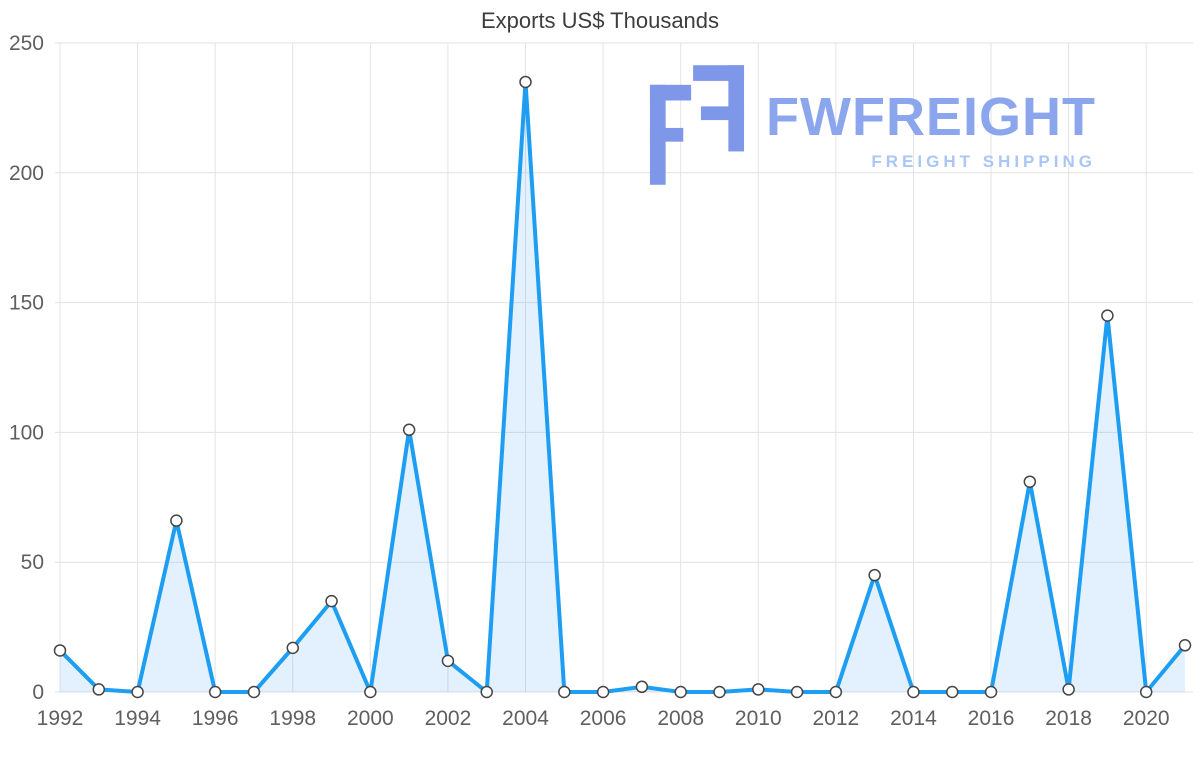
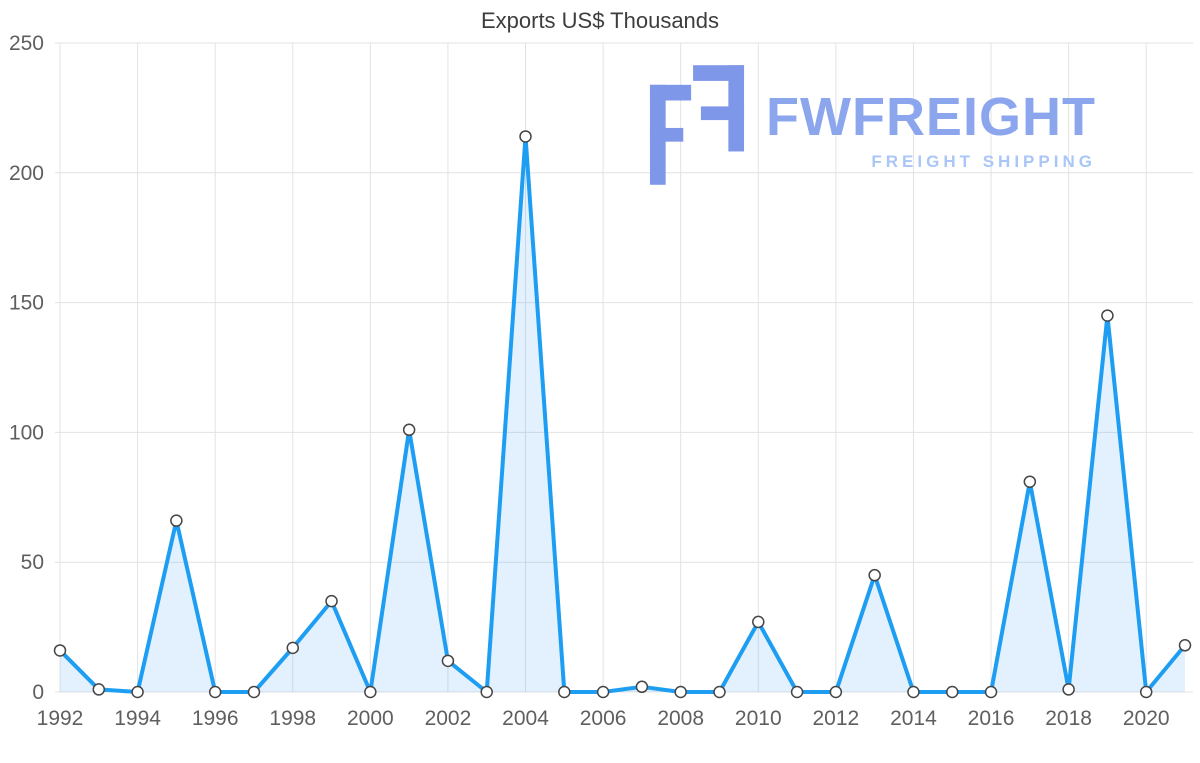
2004: 235 -> 214
2010: 1 -> 27
